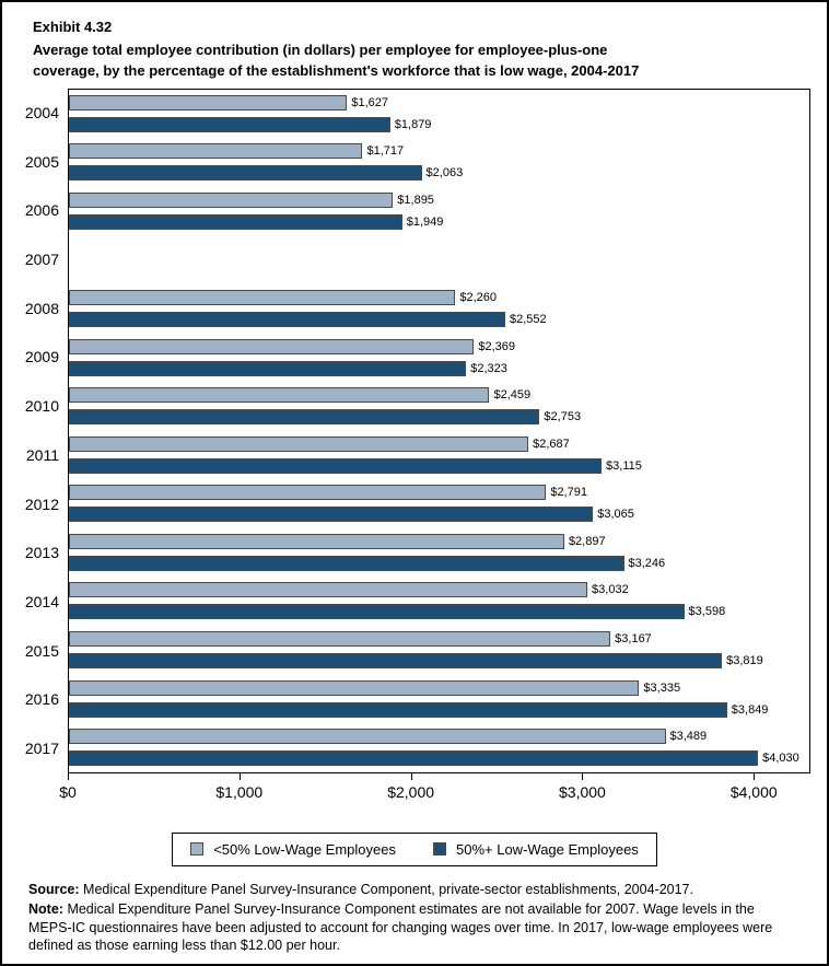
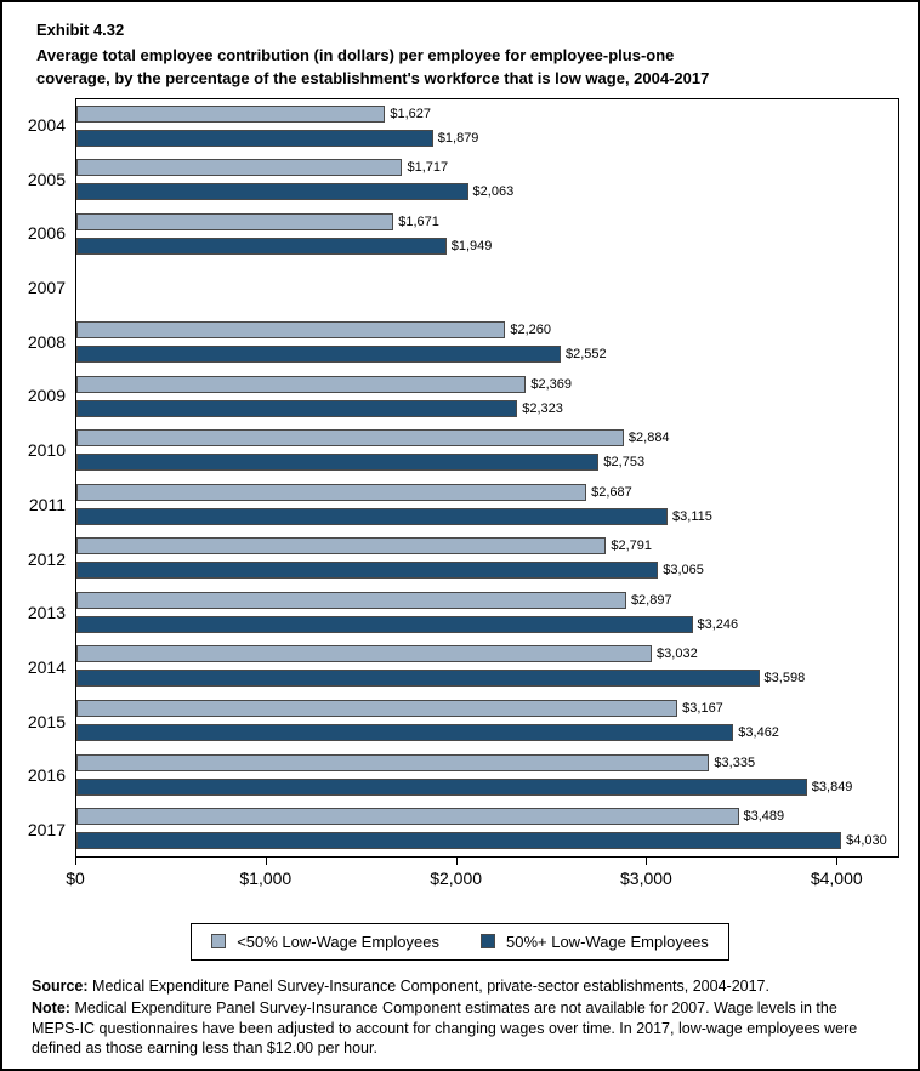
<50% Low-Wage Employees/2006: $1,895 -> $1,671
<50% Low-Wage Employees/2010: $2,459 -> $2,884
50%+ Low-Wage Employees/2015: $3,819 -> $3,462
